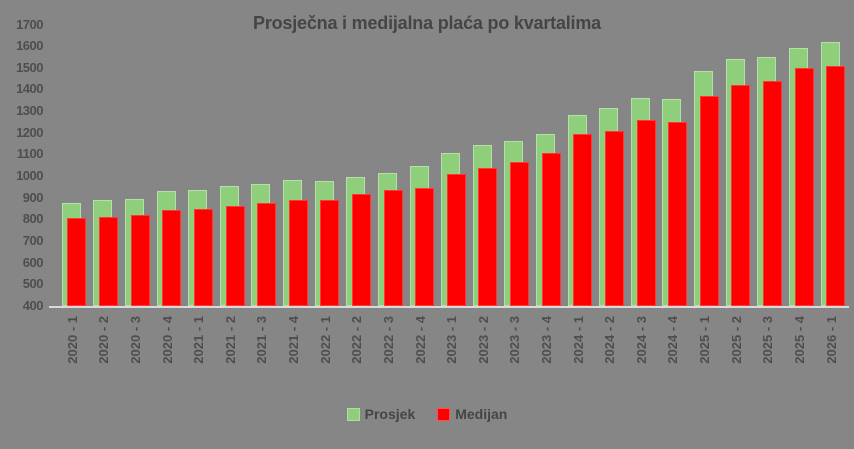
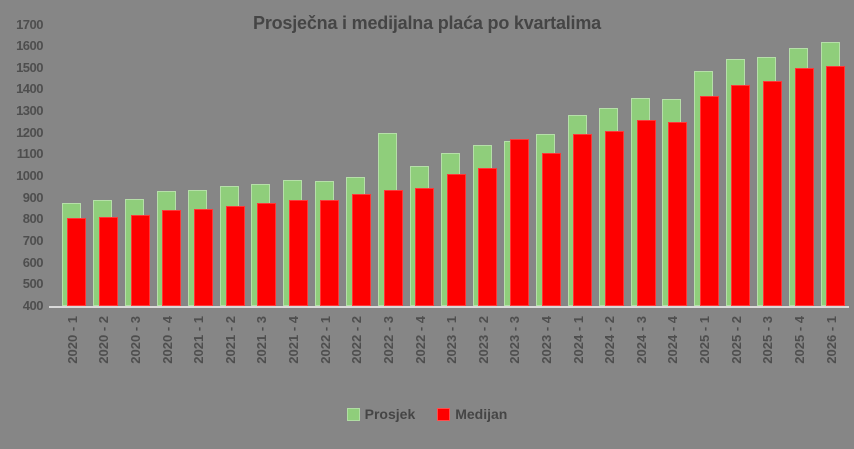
Prosjek/2022 - 3: 1020 -> 1200
Medijan/2023 - 3: 1060 -> 1170
